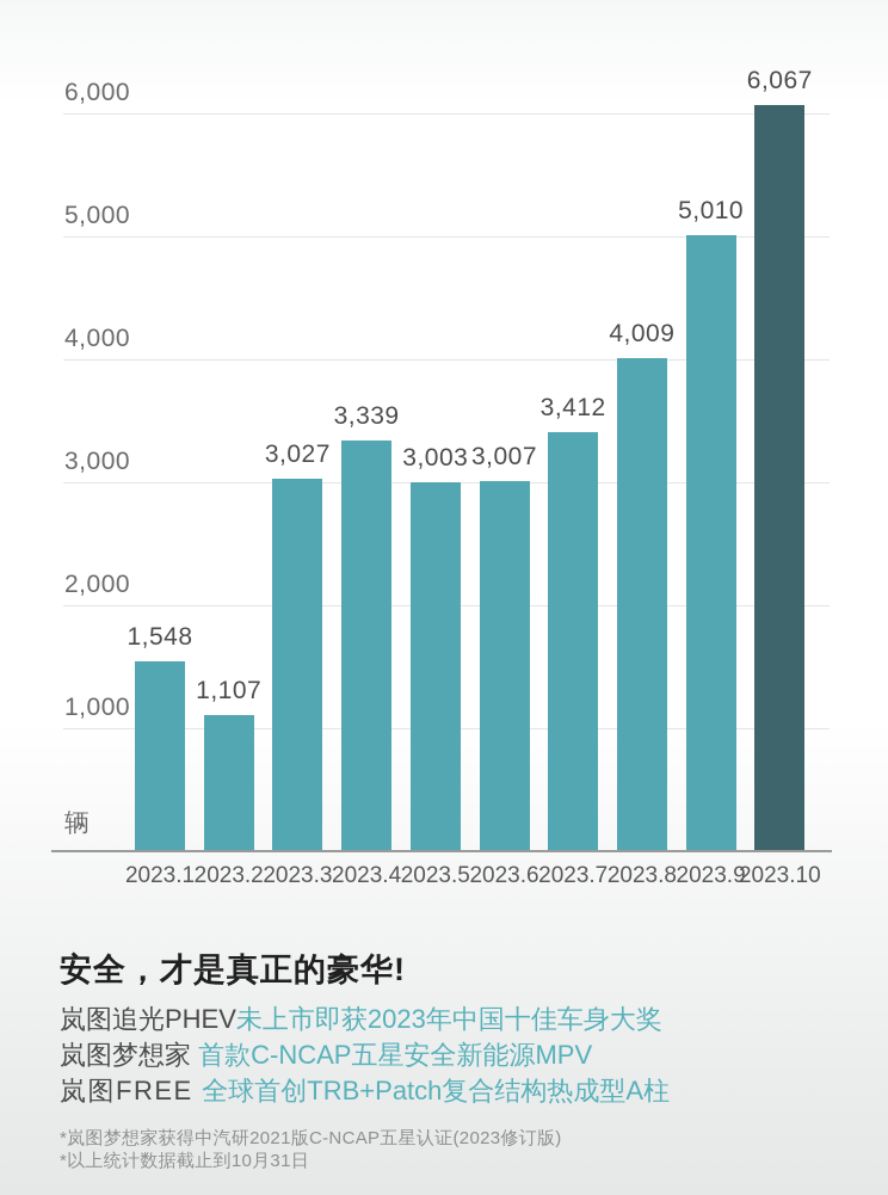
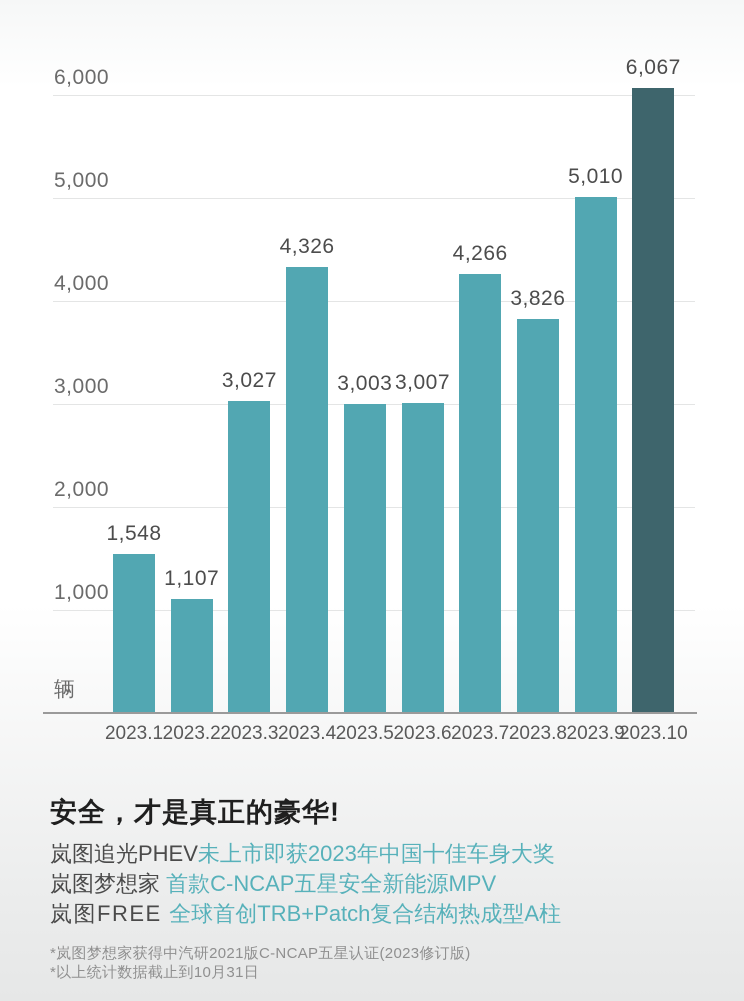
2023.4: 3,339 -> 4,326
2023.7: 3,412 -> 4,266
2023.8: 4,009 -> 3,826
